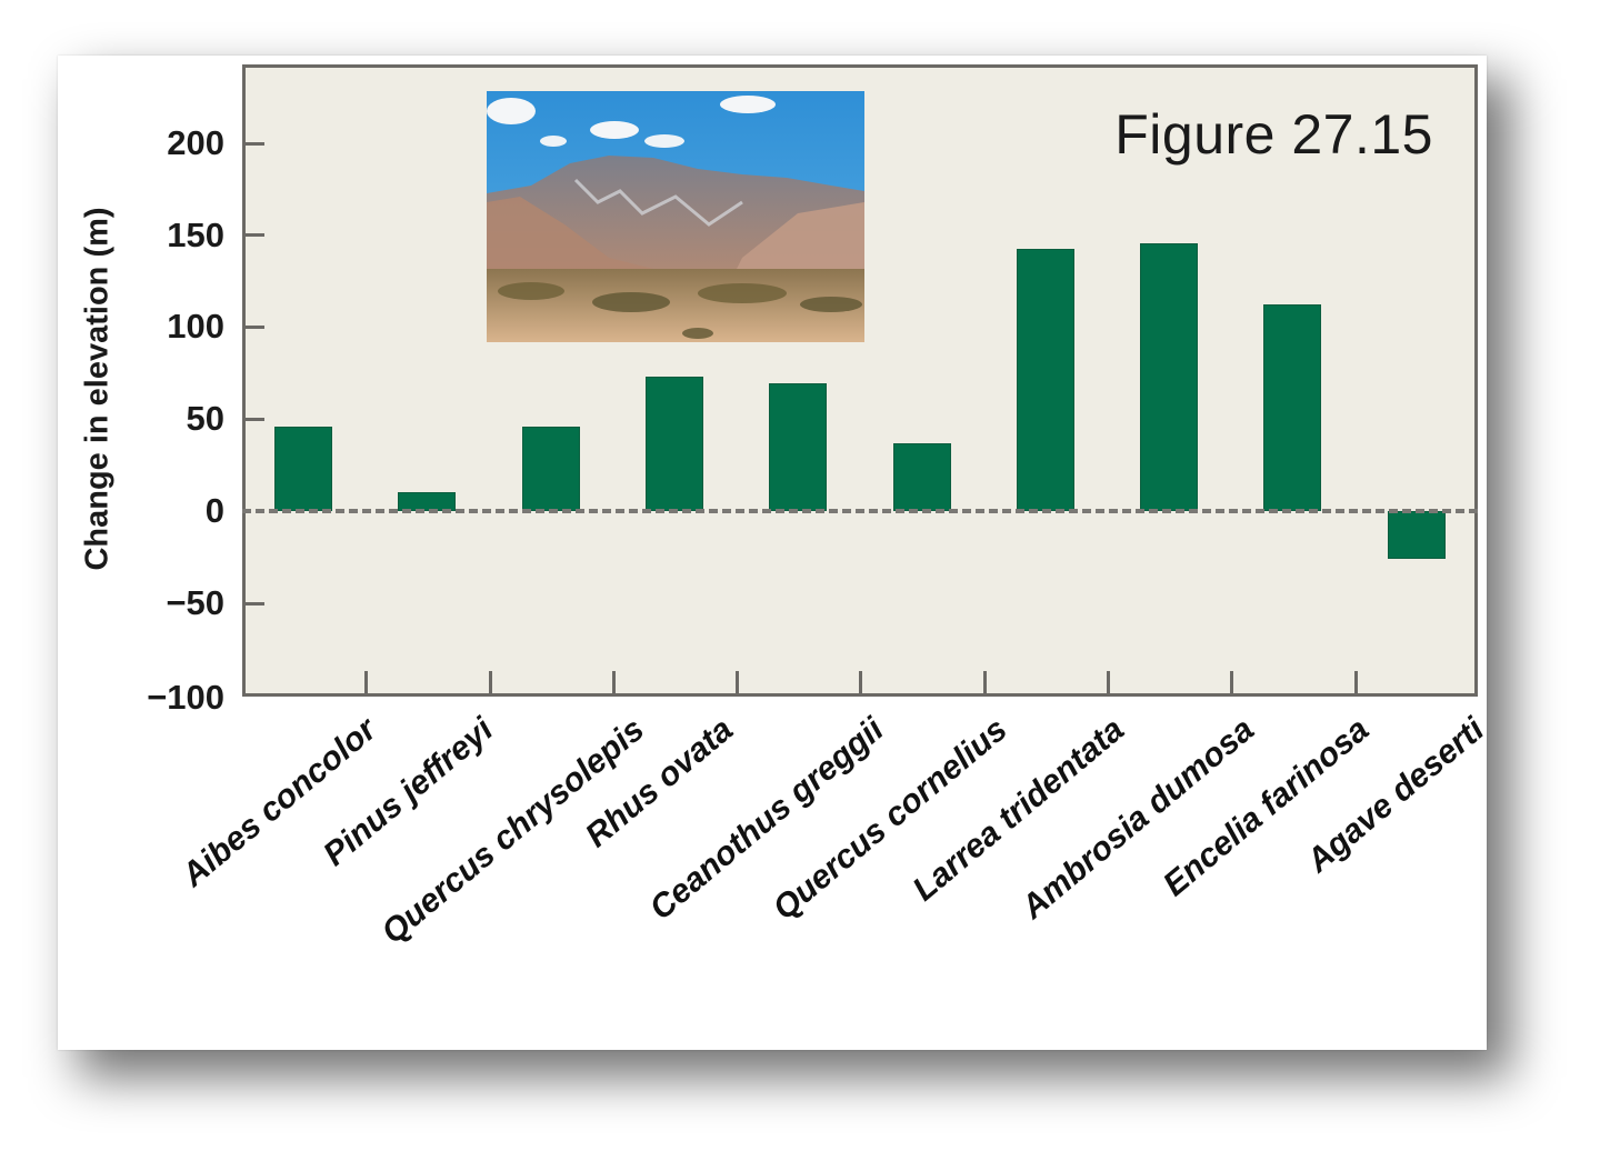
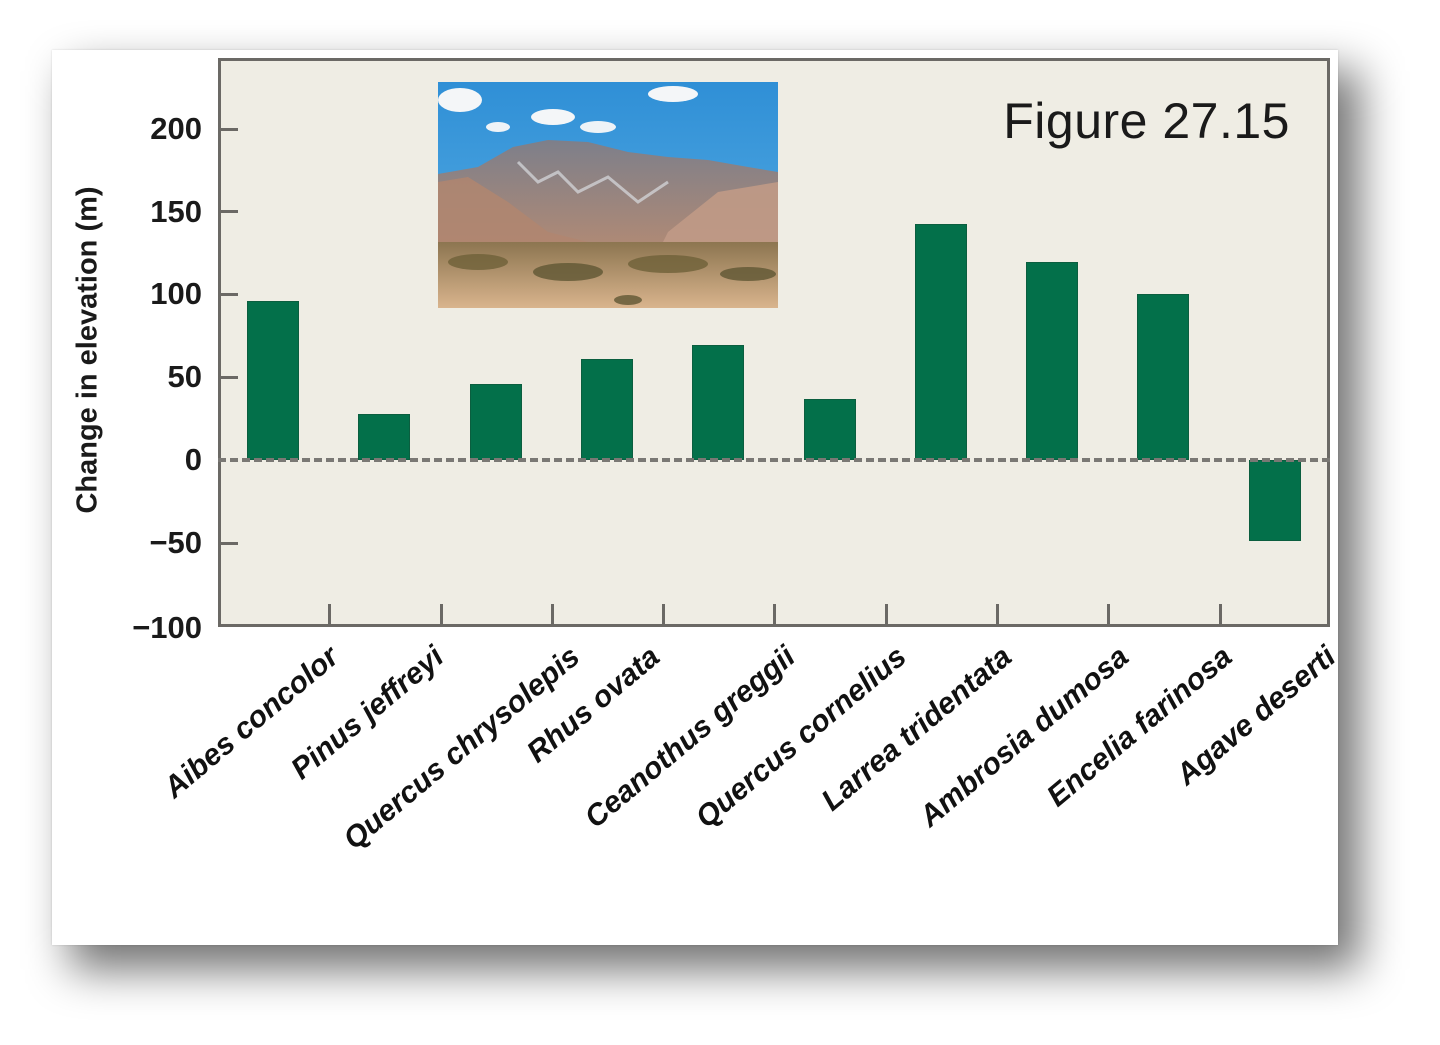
Aibes concolor: 46 -> 96
Pinus jeffreyi: 10 -> 28
Rhus ovata: 73 -> 61
Ambrosia dumosa: 145 -> 119
Encelia farinosa: 112 -> 100
Agave deserti: -26 -> -49
